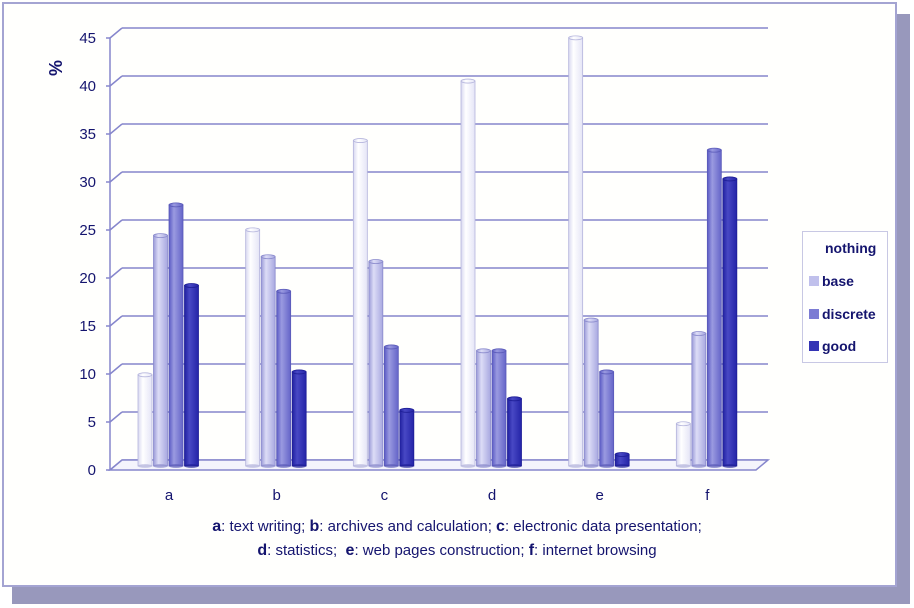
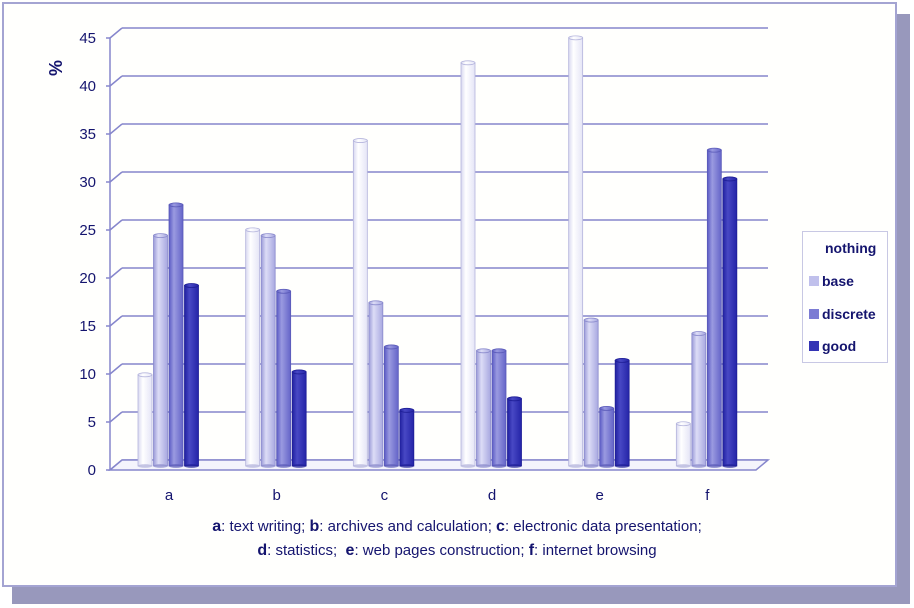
base/b: 22 -> 24
base/c: 21 -> 17
nothing/d: 40 -> 42
discrete/e: 10 -> 6
good/e: 1 -> 11
